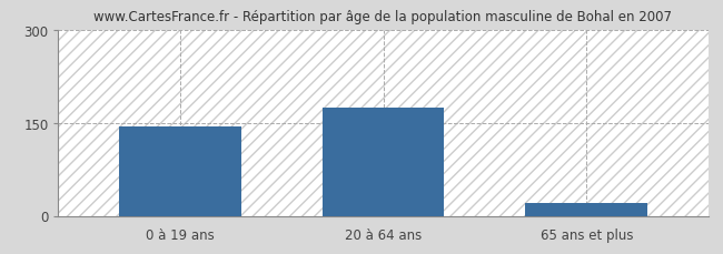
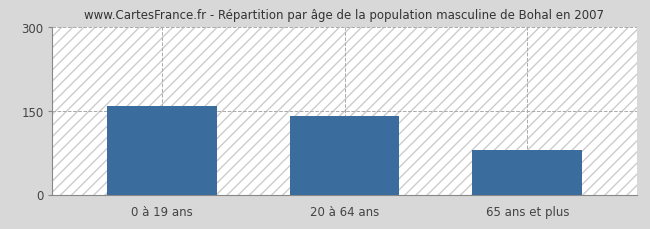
0 à 19 ans: 144 -> 158
20 à 64 ans: 175 -> 140
65 ans et plus: 20 -> 80
